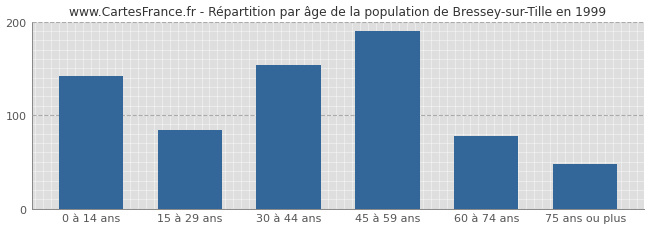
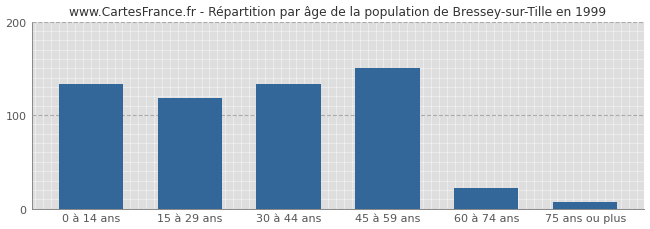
0 à 14 ans: 142 -> 133
15 à 29 ans: 84 -> 118
30 à 44 ans: 154 -> 133
45 à 59 ans: 190 -> 150
60 à 74 ans: 78 -> 22
75 ans ou plus: 48 -> 7
